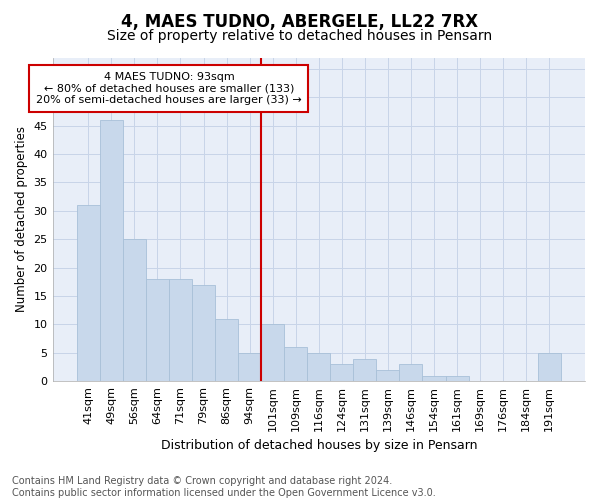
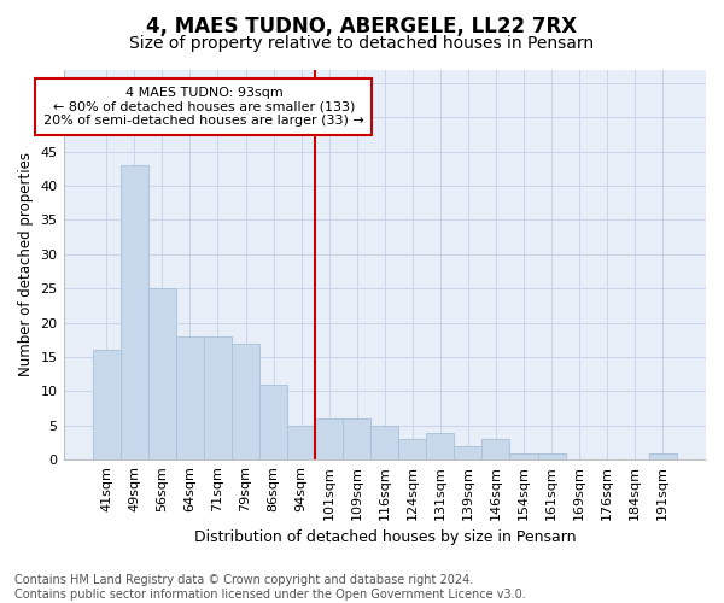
41sqm: 31 -> 16
49sqm: 46 -> 43
101sqm: 10 -> 6
191sqm: 5 -> 1
